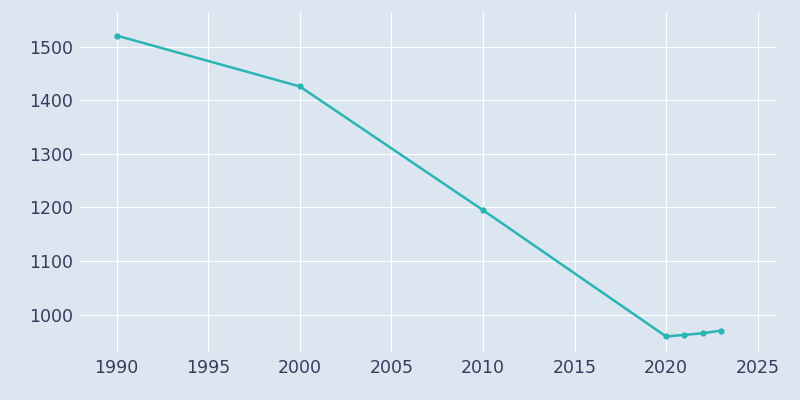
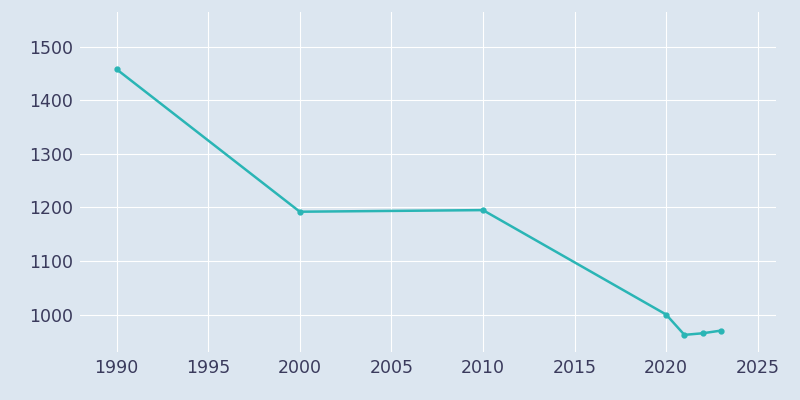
1990: 1521 -> 1458
2000: 1426 -> 1192
2020: 959 -> 1000
